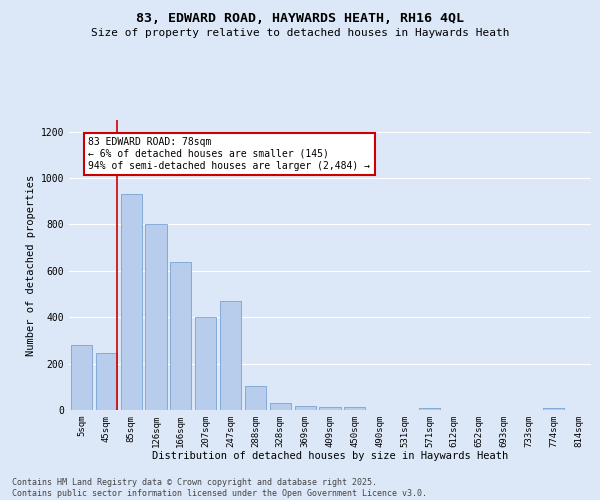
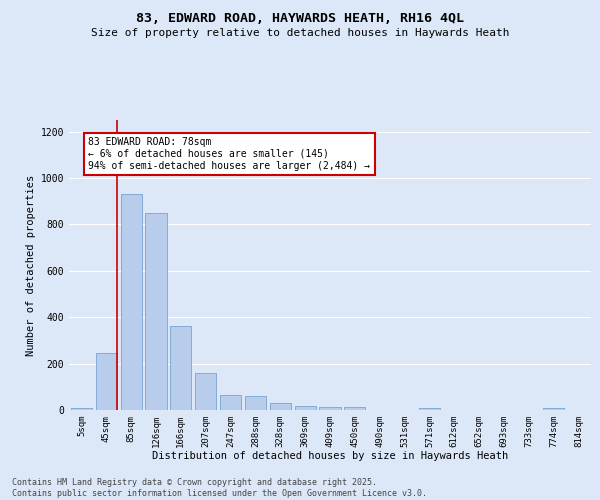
5sqm: 280 -> 8
126sqm: 800 -> 850
166sqm: 640 -> 360
207sqm: 400 -> 160
247sqm: 470 -> 65
288sqm: 105 -> 62
